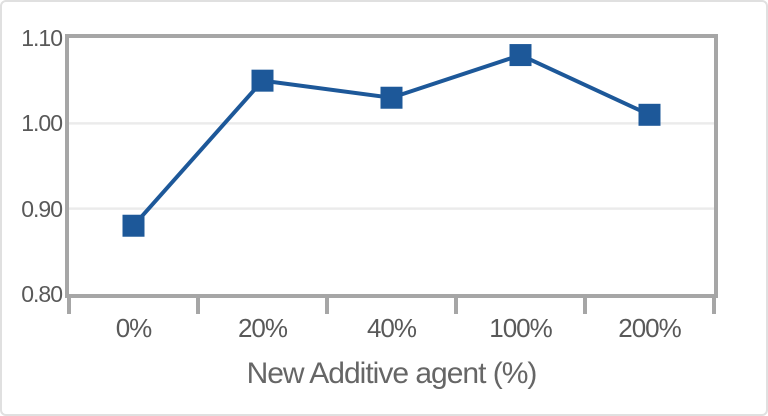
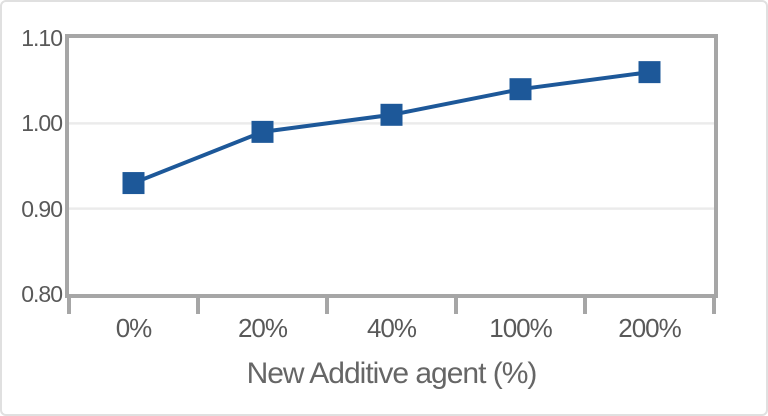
0%: 0.88 -> 0.93
20%: 1.05 -> 0.99
40%: 1.03 -> 1.01
100%: 1.08 -> 1.04
200%: 1.01 -> 1.06
